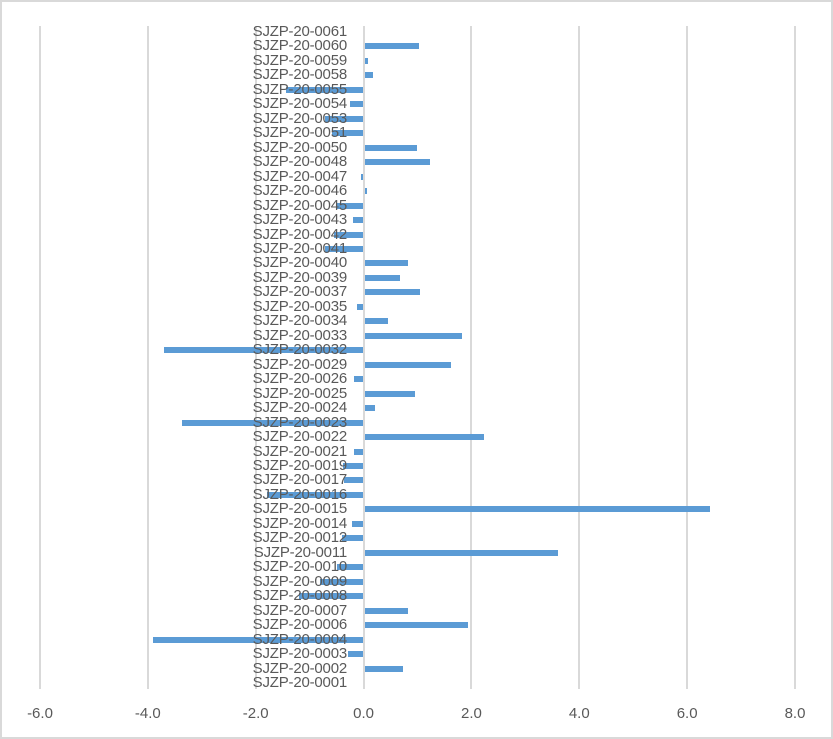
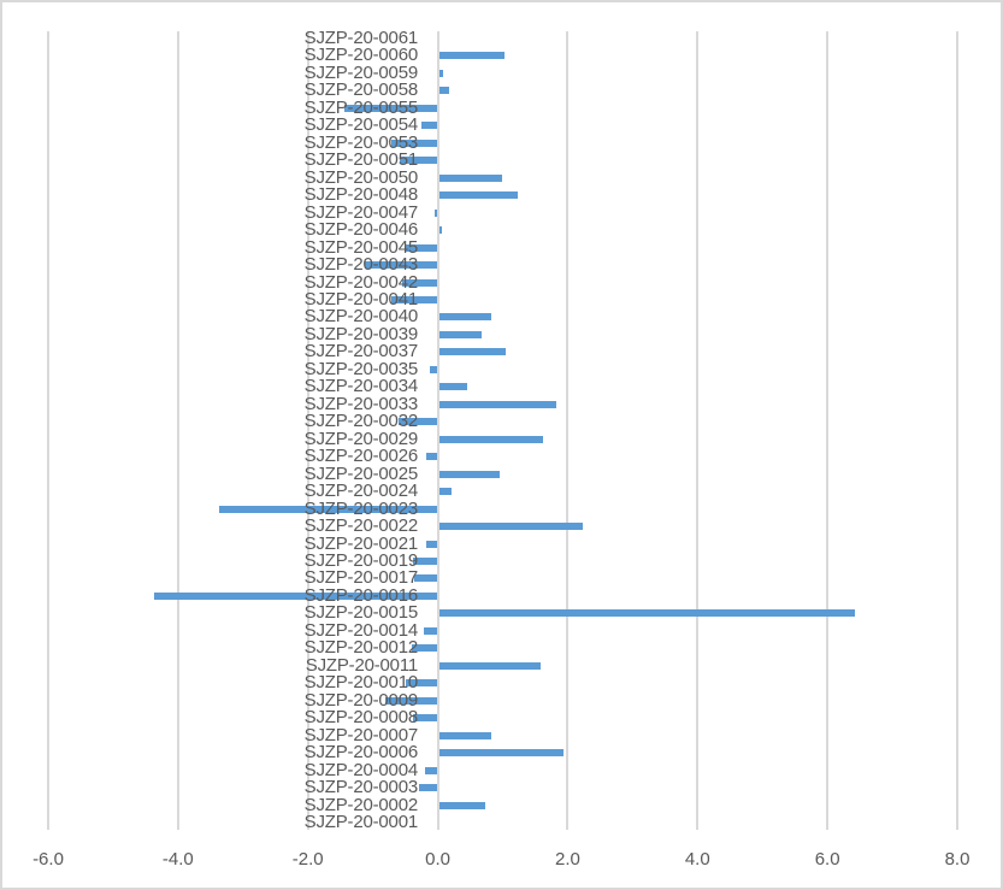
SJZP-20-0043: -0.2 -> -1.1
SJZP-20-0032: -3.7 -> -0.6
SJZP-20-0016: -1.8 -> -4.4
SJZP-20-0011: 3.6 -> 1.6
SJZP-20-0008: -1.2 -> -0.4
SJZP-20-0004: -3.9 -> -0.2
